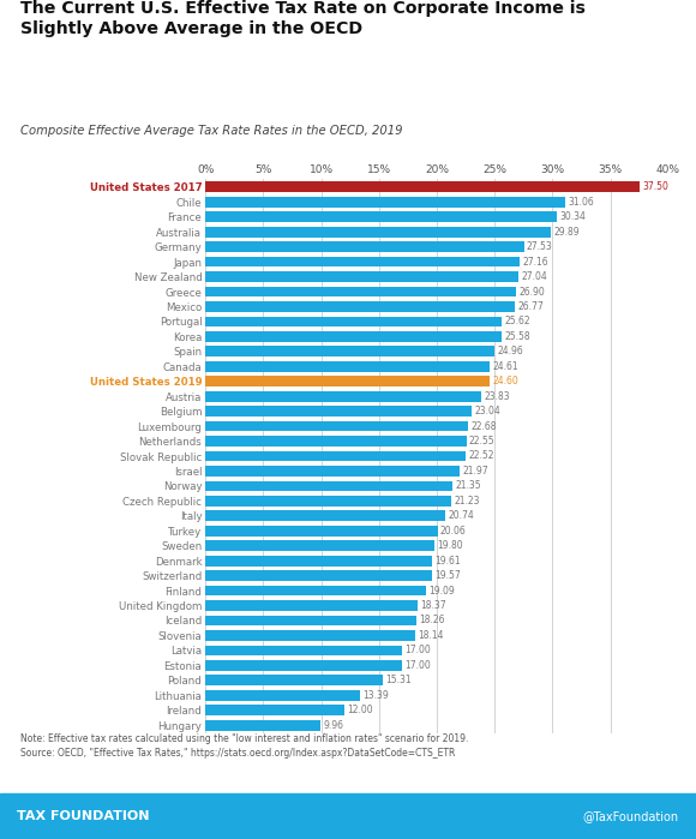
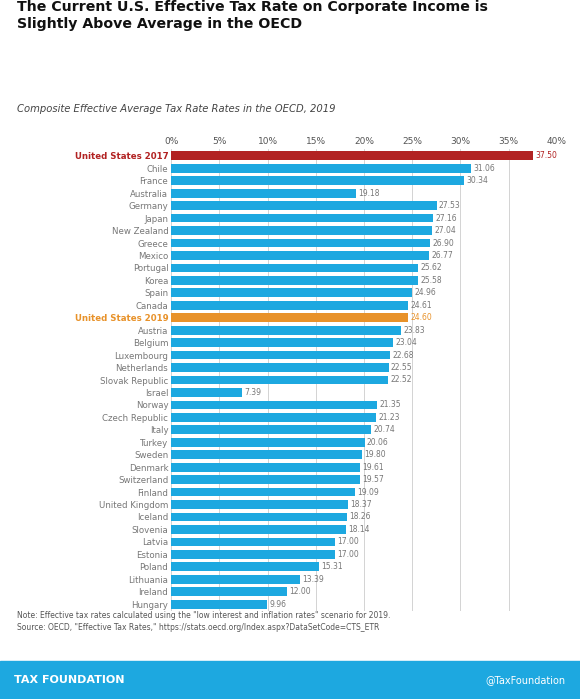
Australia: 29.89 -> 19.18
Israel: 21.97 -> 7.39
